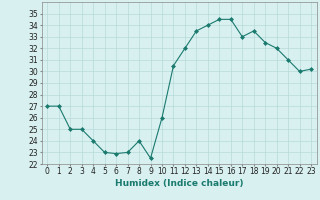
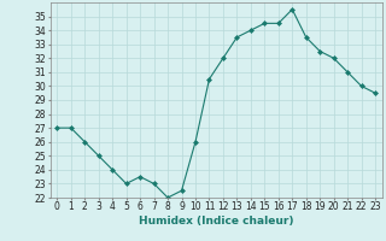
2: 25.0 -> 26.0
6: 22.9 -> 23.5
8: 24.0 -> 22.0
17: 33.0 -> 35.5
23: 30.2 -> 29.5
